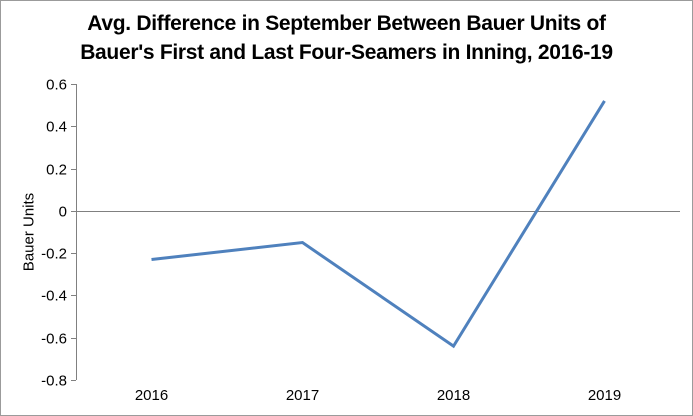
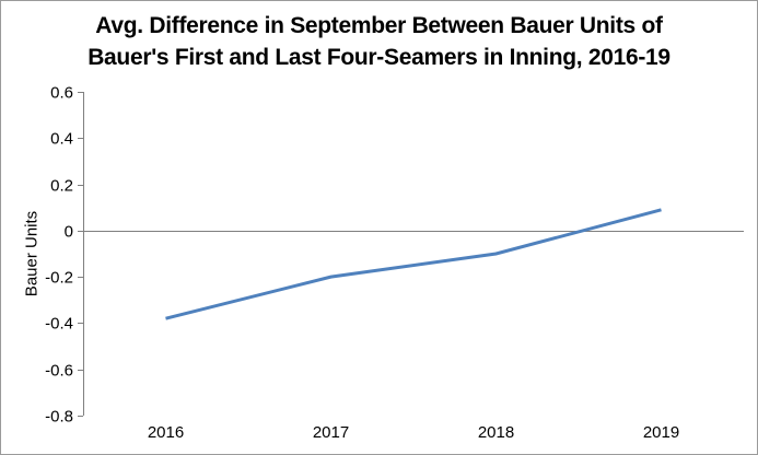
2016: -0.23 -> -0.38
2017: -0.15 -> -0.20
2018: -0.64 -> -0.10
2019: 0.52 -> 0.09
